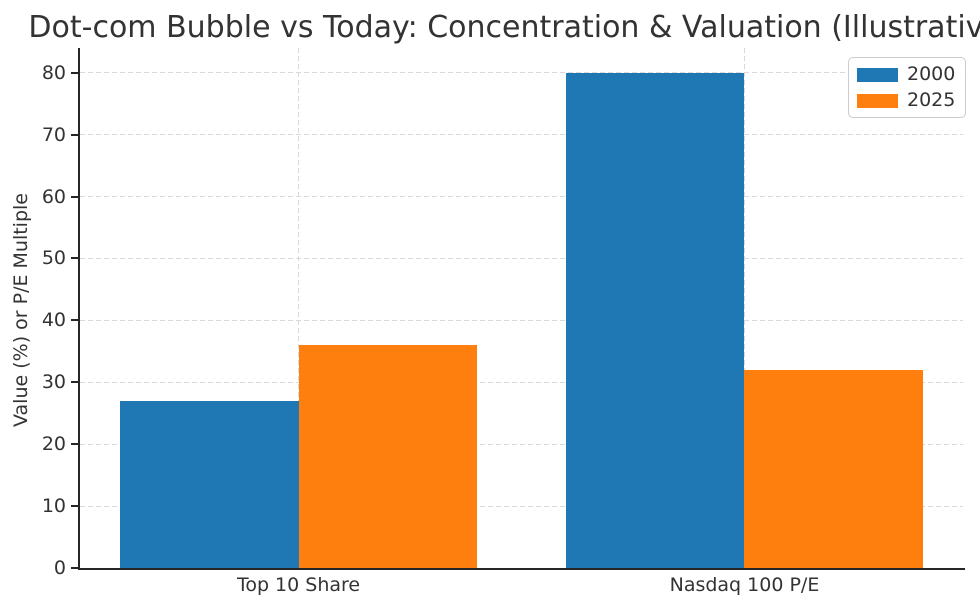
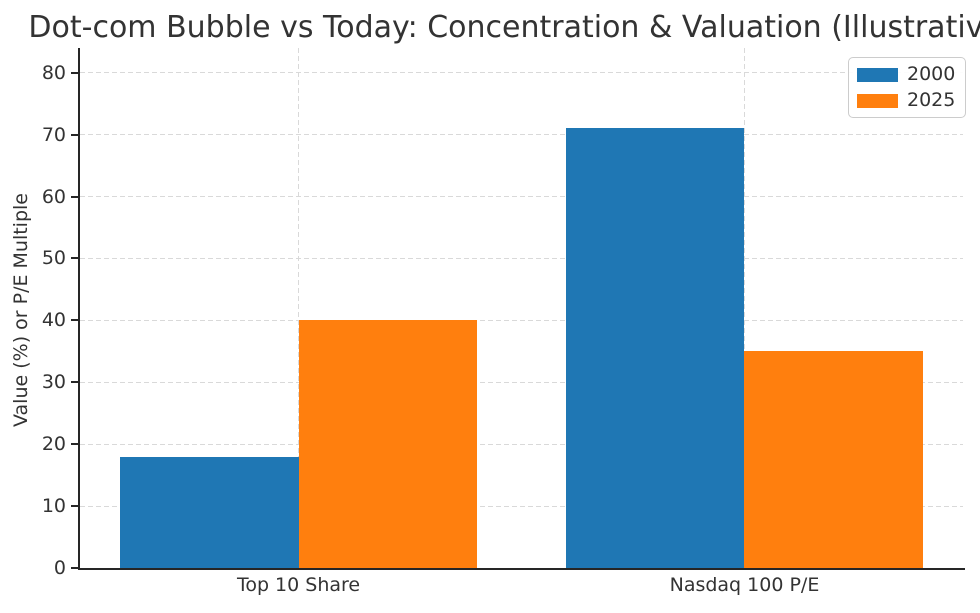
2000/Top 10 Share: 27 -> 18
2025/Top 10 Share: 36 -> 40
2000/Nasdaq 100 P/E: 80 -> 71
2025/Nasdaq 100 P/E: 32 -> 35
